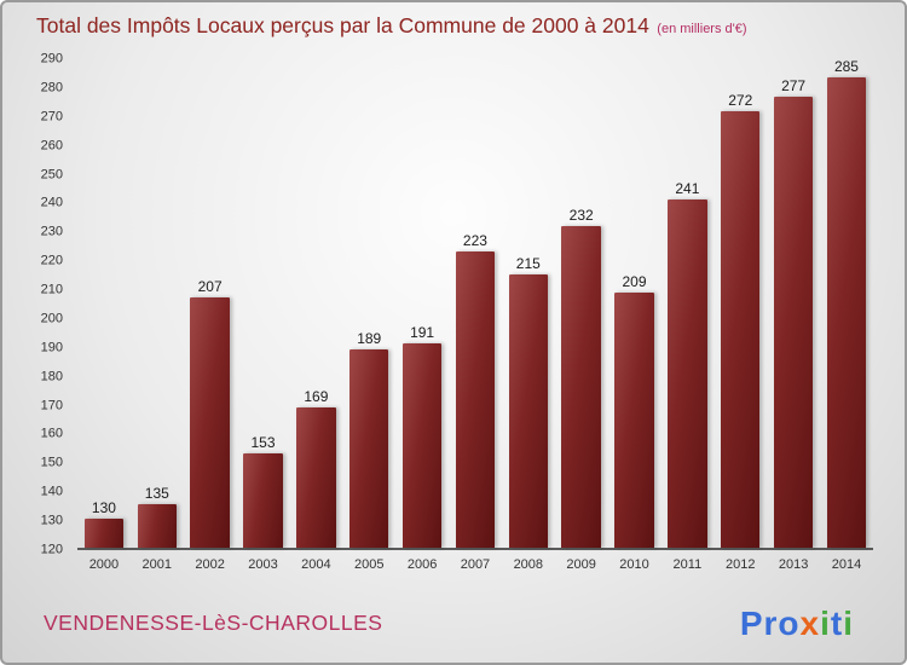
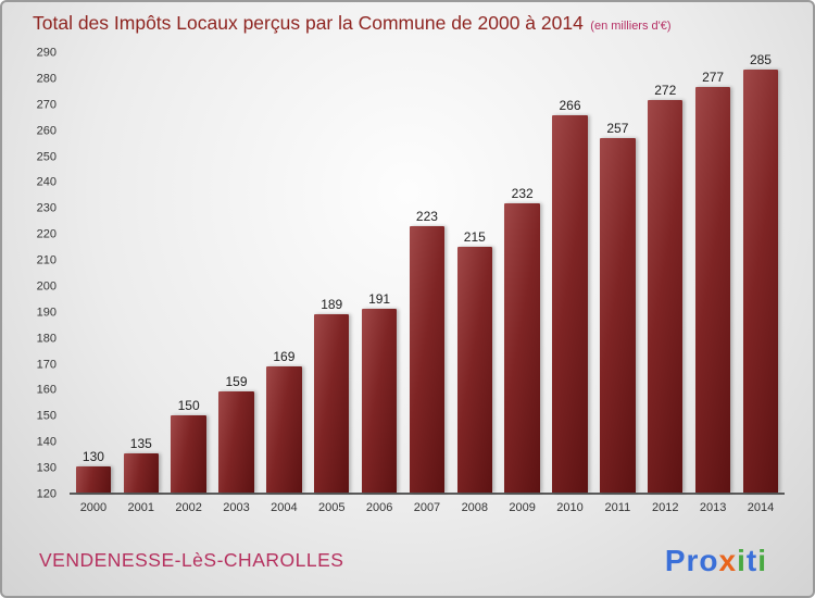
2002: 207 -> 150
2003: 153 -> 159
2010: 209 -> 266
2011: 241 -> 257
